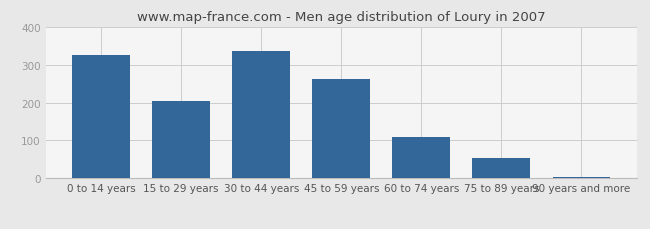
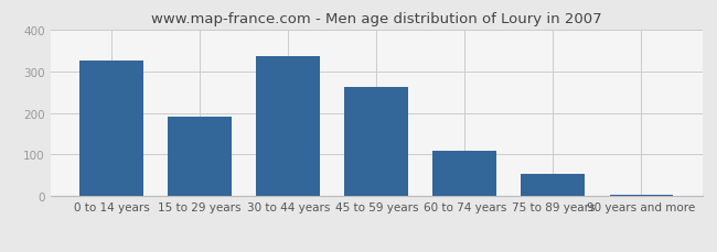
15 to 29 years: 205 -> 190
